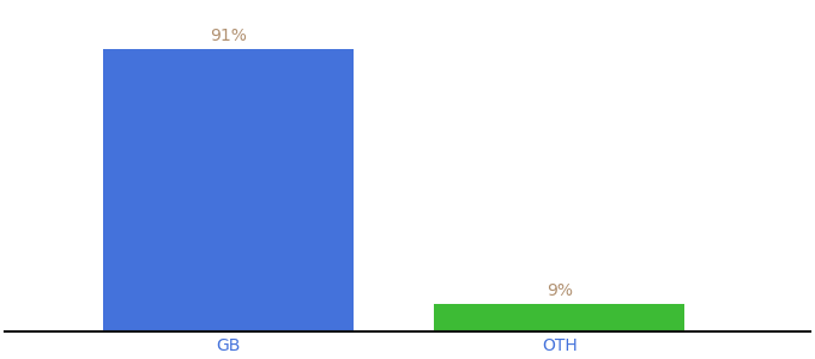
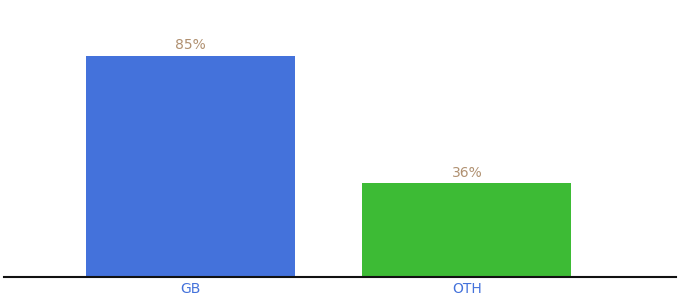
GB: 91% -> 85%
OTH: 9% -> 36%
